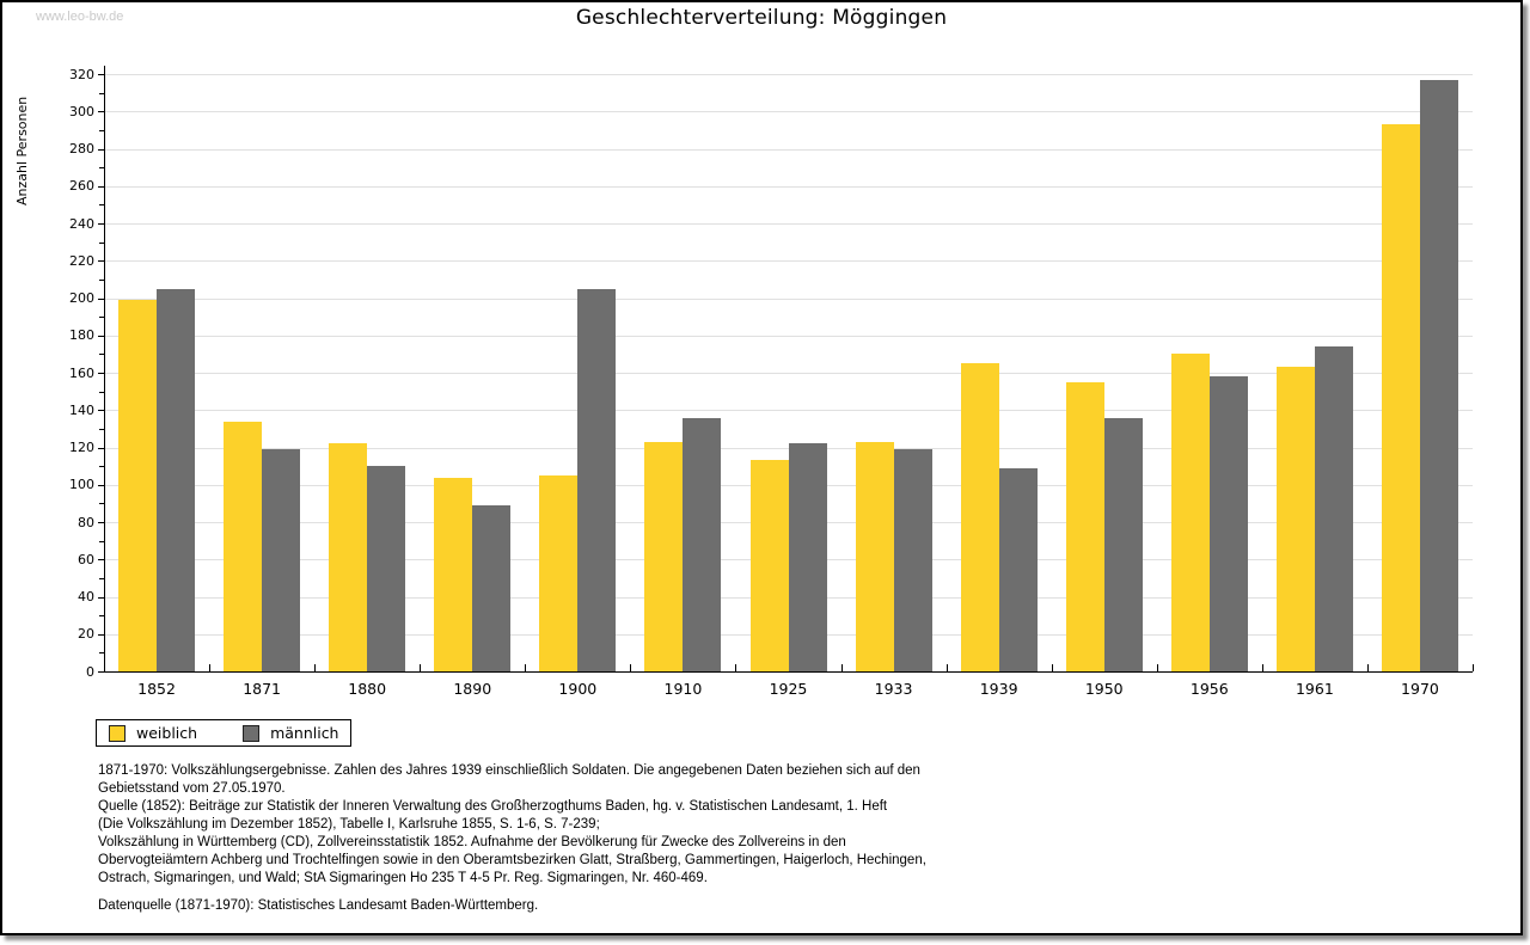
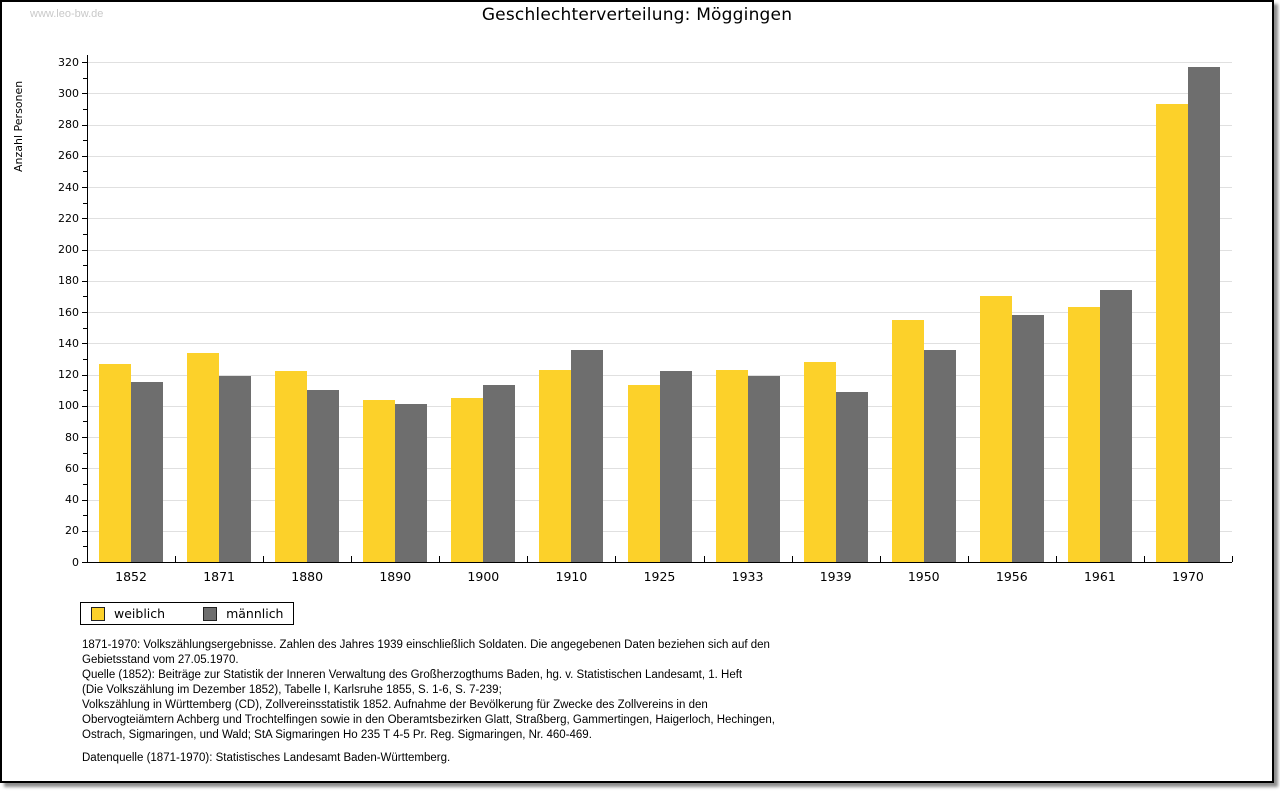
weiblich/1852: 199 -> 127
männlich/1852: 205 -> 115
männlich/1890: 89 -> 101
männlich/1900: 205 -> 113
weiblich/1939: 165 -> 128
